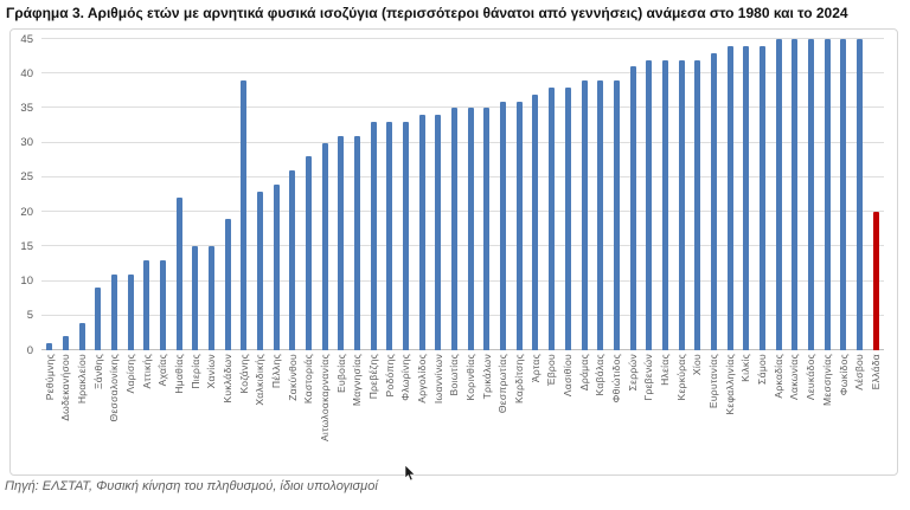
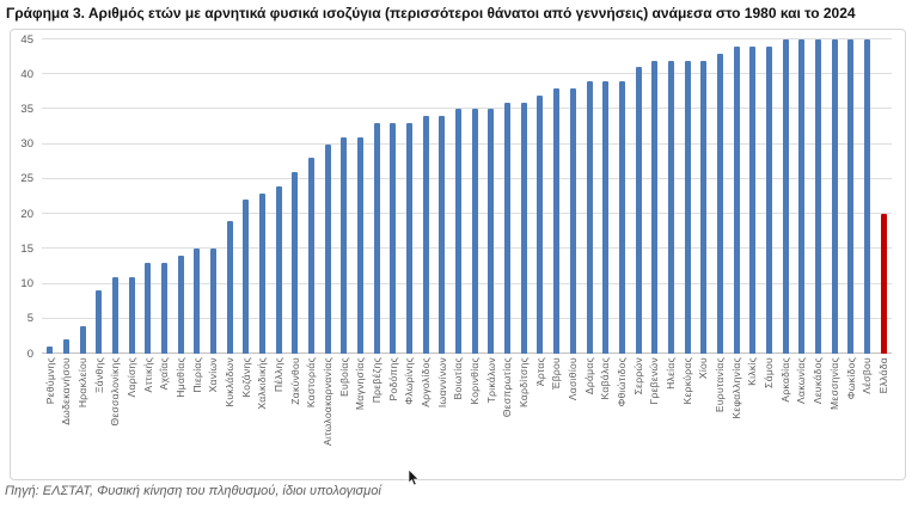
Ημαθίας: 22 -> 14
Κοζάνης: 39 -> 22
